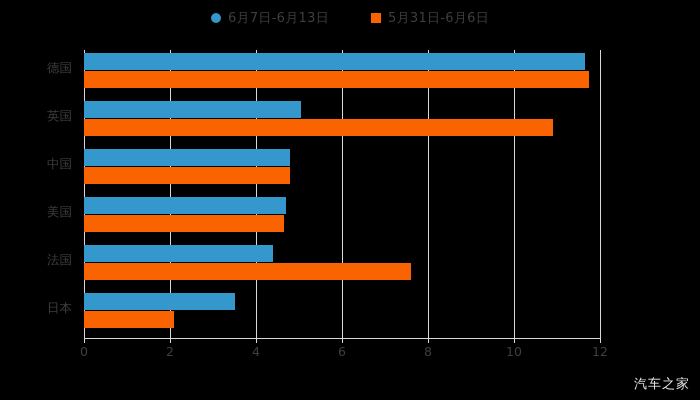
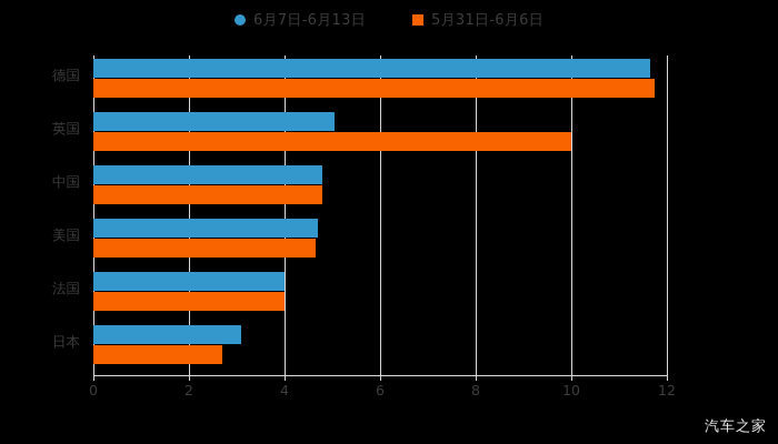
5月31日-6月6日/英国: 10.9 -> 10.0
6月7日-6月13日/法国: 4.4 -> 4.0
5月31日-6月6日/法国: 7.6 -> 4.0
6月7日-6月13日/日本: 3.5 -> 3.1
5月31日-6月6日/日本: 2.1 -> 2.7
